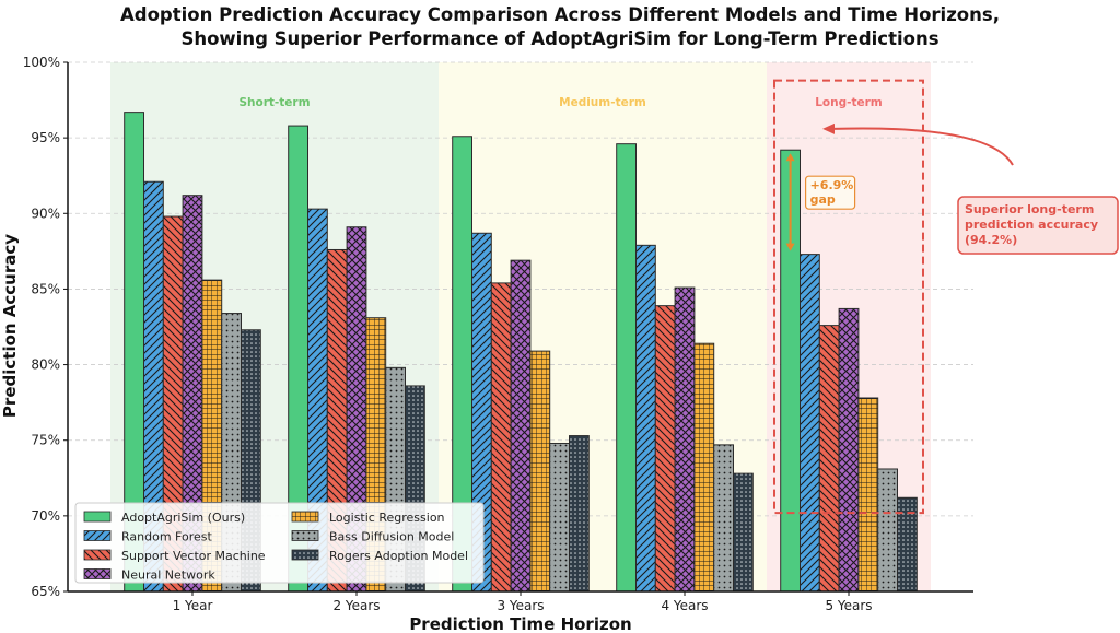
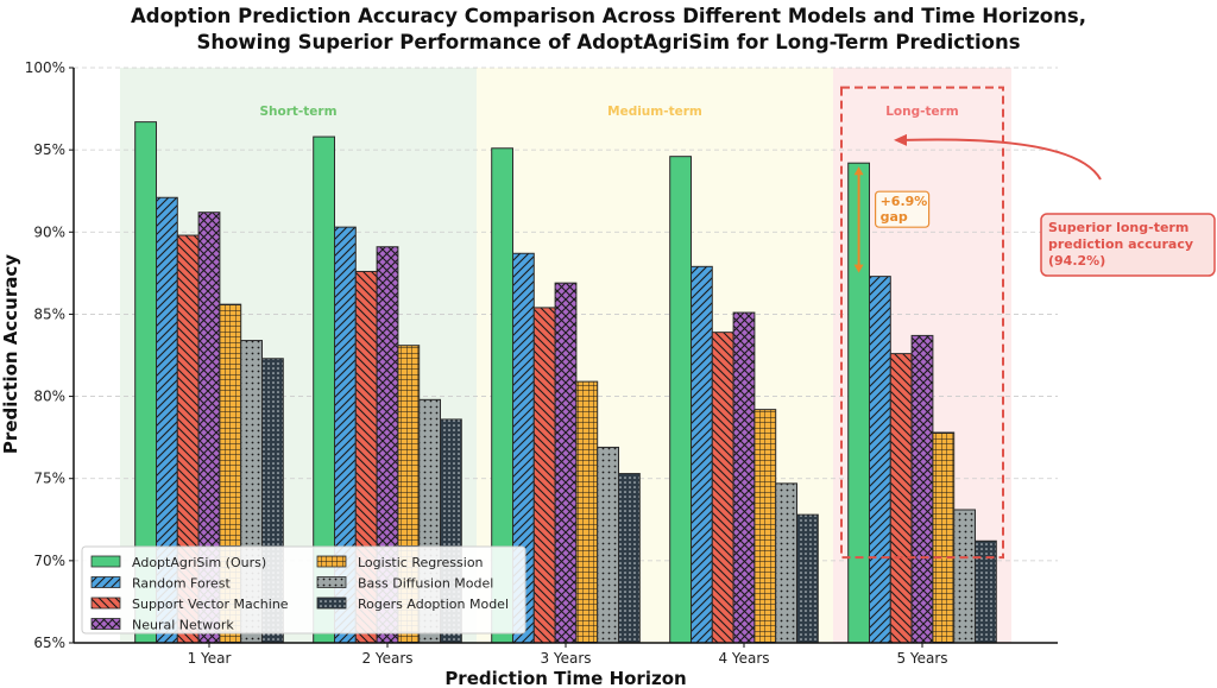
Bass Diffusion Model/3 Years: 74.8% -> 76.9%
Logistic Regression/4 Years: 81.4% -> 79.2%
